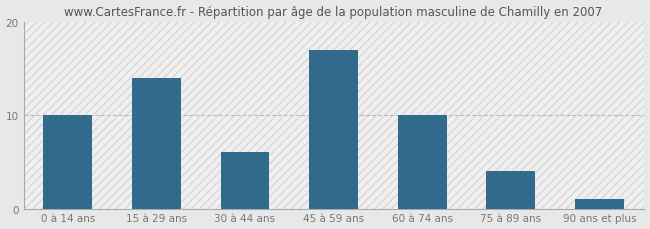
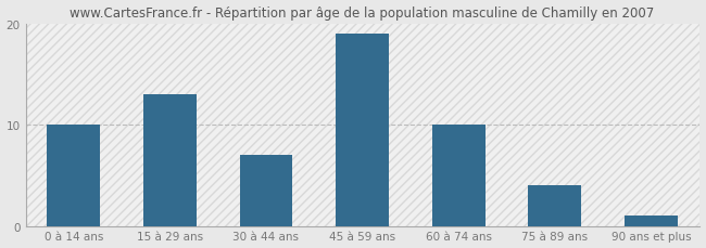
15 à 29 ans: 14 -> 13
30 à 44 ans: 6 -> 7
45 à 59 ans: 17 -> 19
